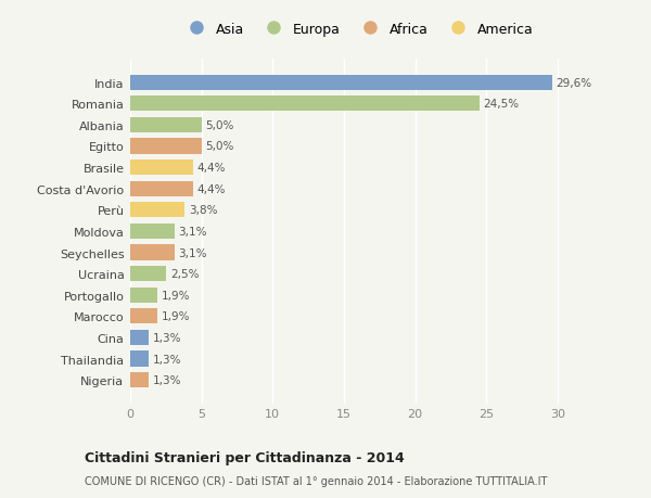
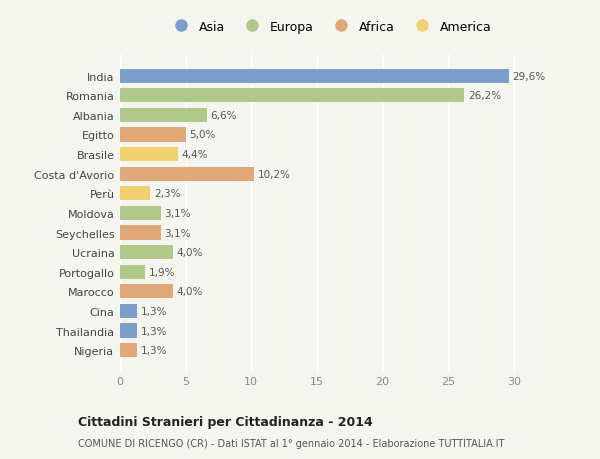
Romania: 24,5% -> 26,2%
Albania: 5,0% -> 6,6%
Costa d'Avorio: 4,4% -> 10,2%
Perù: 3,8% -> 2,3%
Ucraina: 2,5% -> 4,0%
Marocco: 1,9% -> 4,0%
